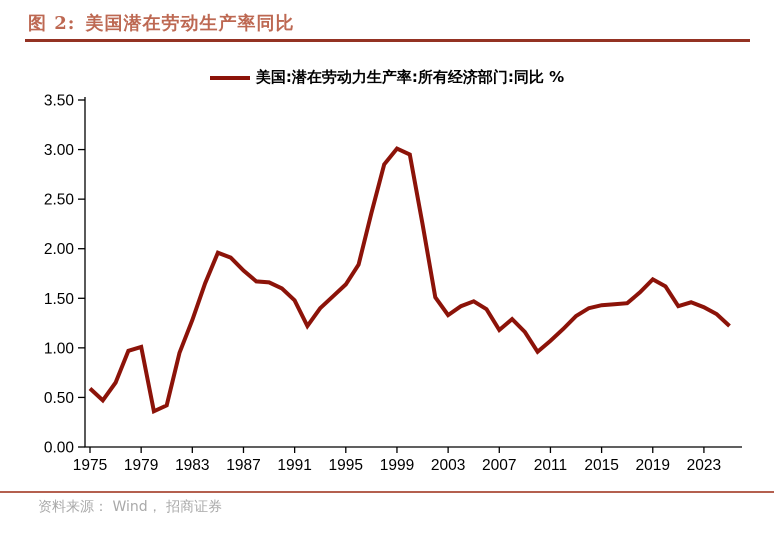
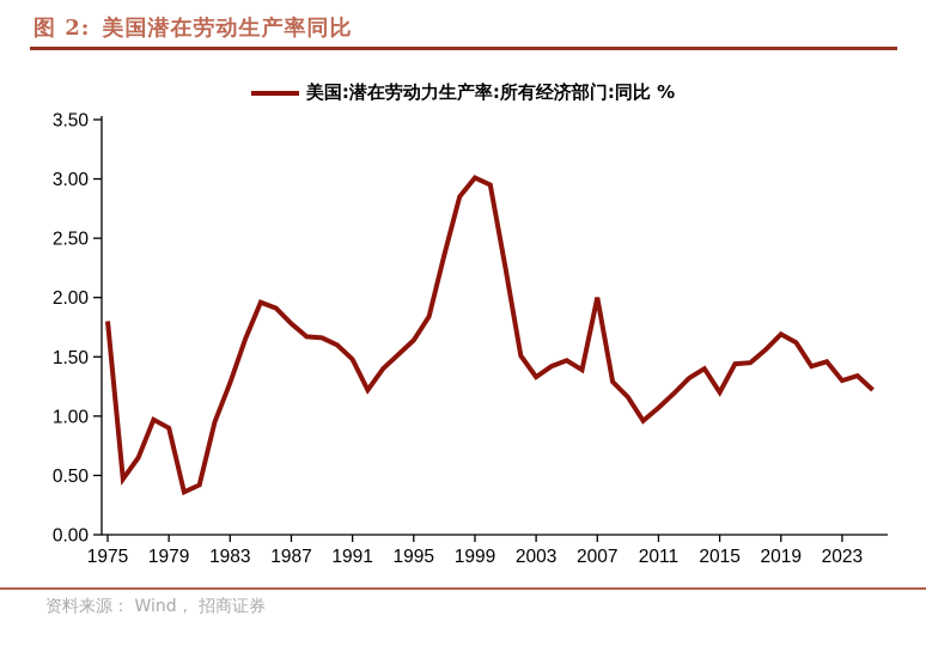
1975: 0.6 -> 1.8
1979: 1.0 -> 0.9
2007: 1.2 -> 2.0
2015: 1.4 -> 1.2
2023: 1.4 -> 1.3
